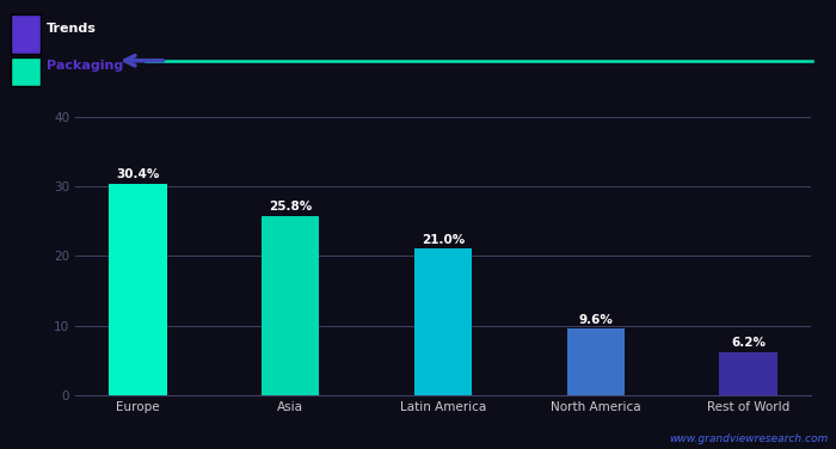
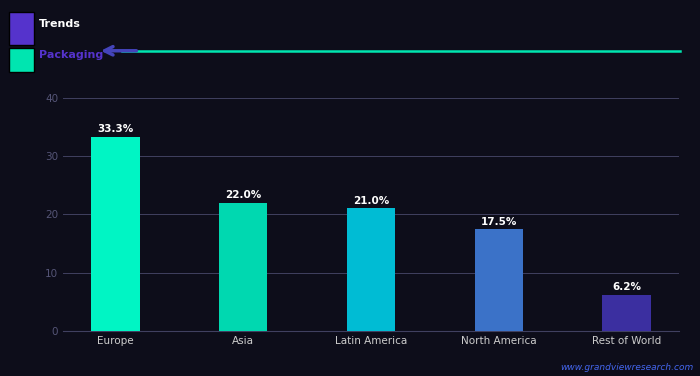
Europe: 30.4% -> 33.3%
Asia: 25.8% -> 22.0%
North America: 9.6% -> 17.5%
